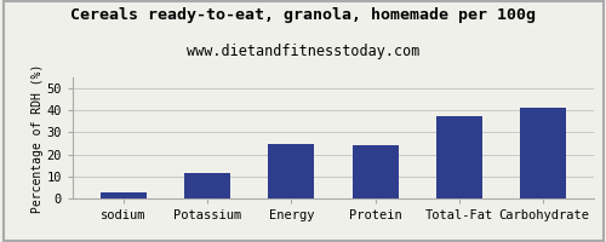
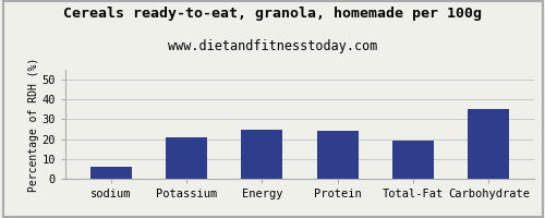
sodium: 2 -> 6
Potassium: 12 -> 21
Total-Fat: 38 -> 19
Carbohydrate: 41 -> 35
